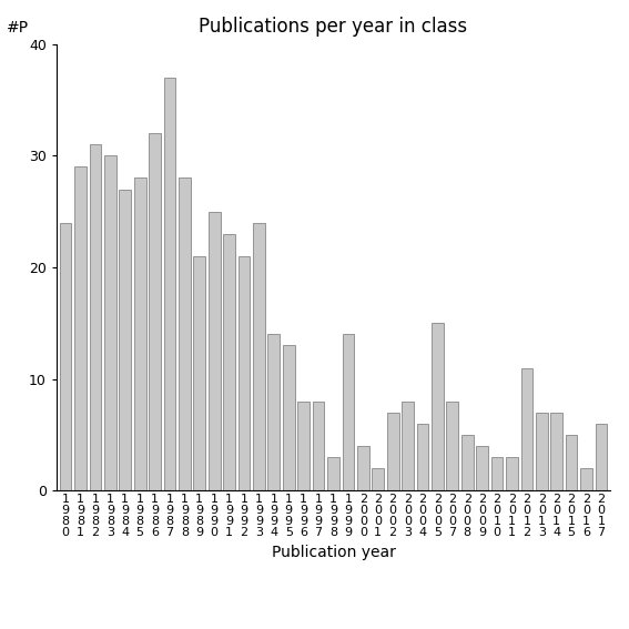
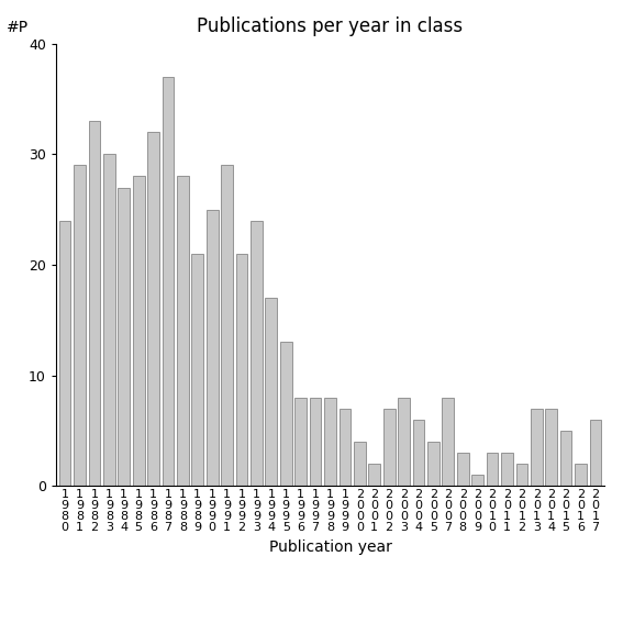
1 9 8 2: 31 -> 33
1 9 9 1: 23 -> 29
1 9 9 4: 14 -> 17
1 9 9 8: 3 -> 8
1 9 9 9: 14 -> 7
2 0 0 5: 15 -> 4
2 0 0 8: 5 -> 3
2 0 0 9: 4 -> 1
2 0 1 2: 11 -> 2
